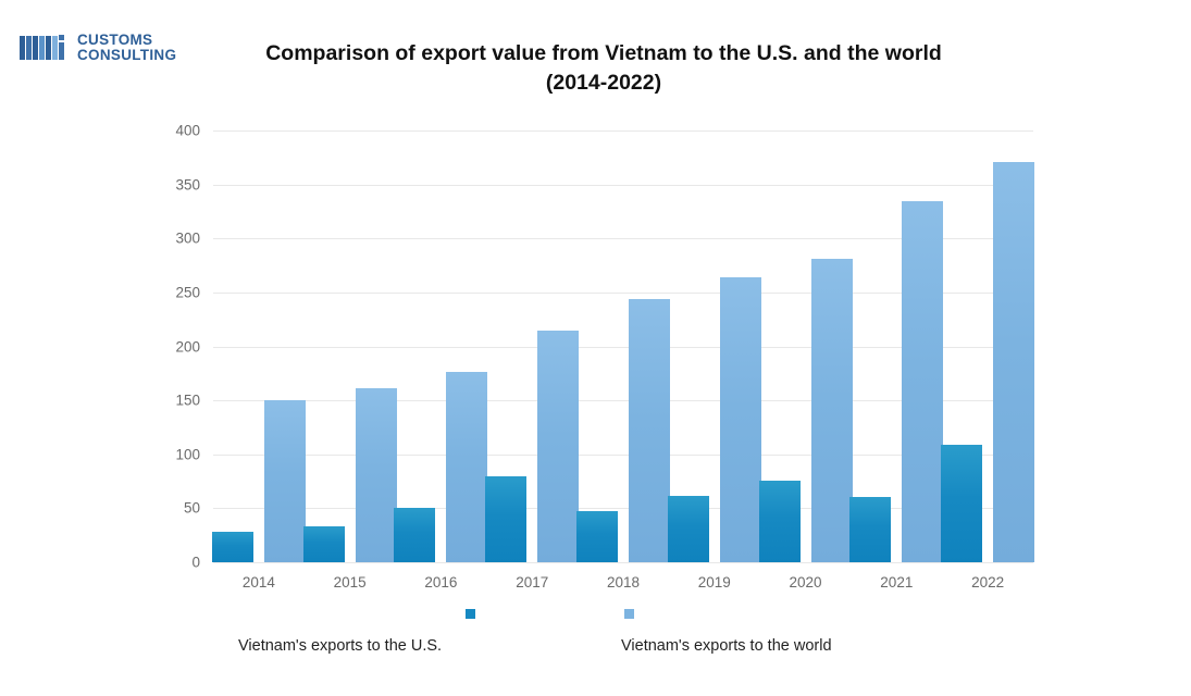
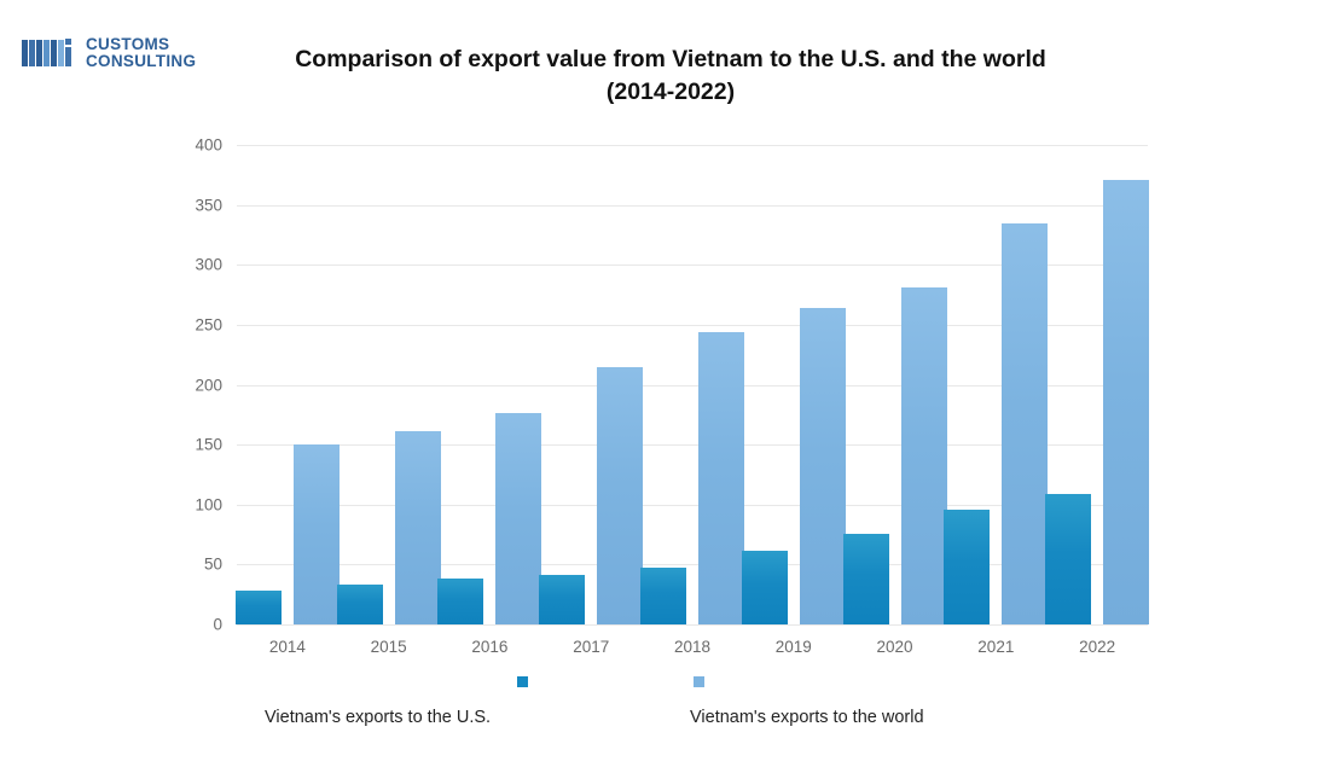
Vietnam's exports to the U.S./2016: 50 -> 40
Vietnam's exports to the U.S./2017: 80 -> 40
Vietnam's exports to the U.S./2021: 60 -> 100
